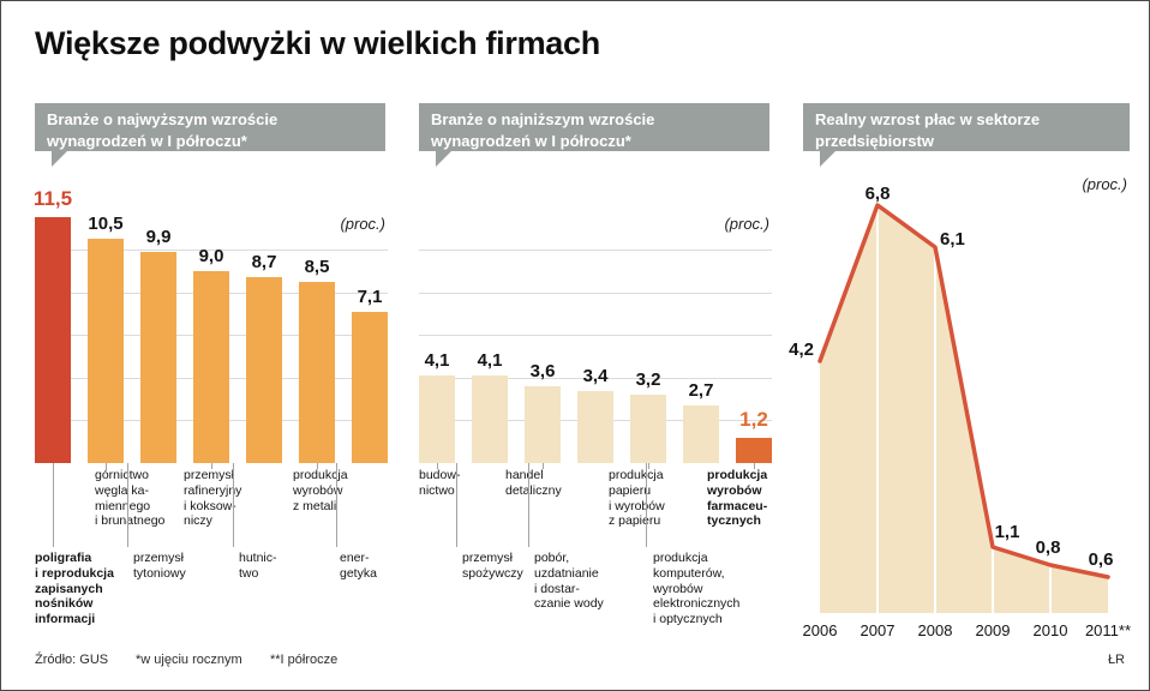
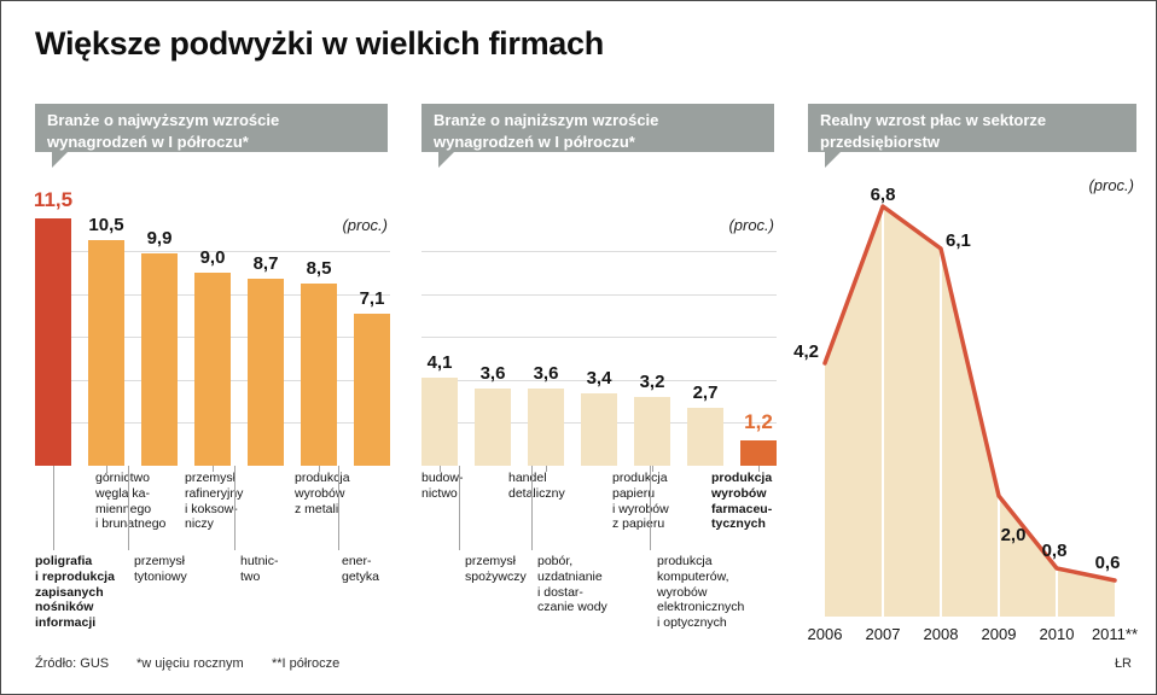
Branże o najniższym wzroście wynagrodzeń w I półroczu*/przemysł spożywczy: 4,1 -> 3,6
Realny wzrost płac w sektorze przedsiębiorstw/2009: 1,1 -> 2,0
